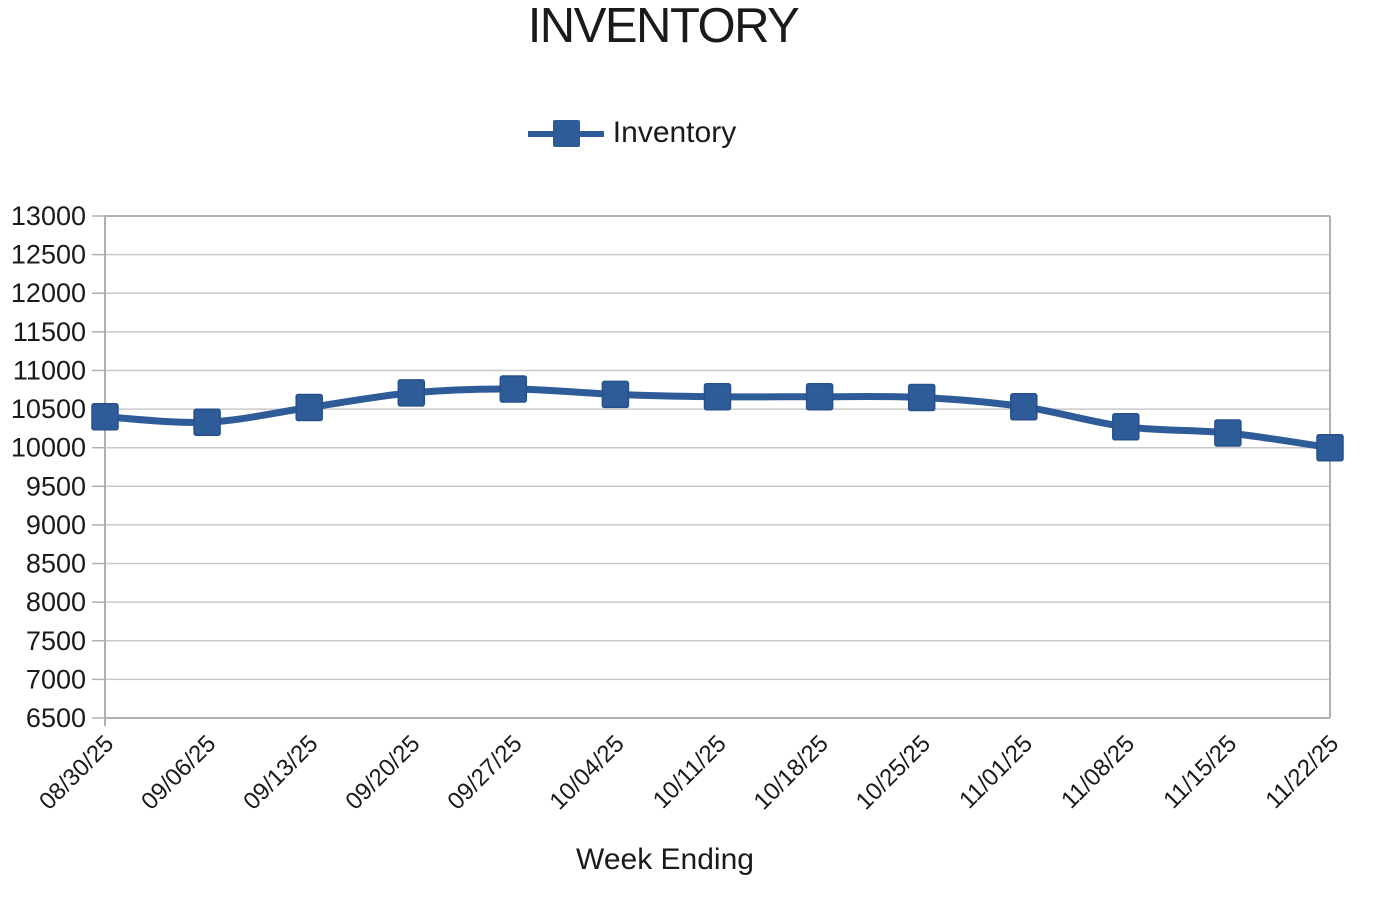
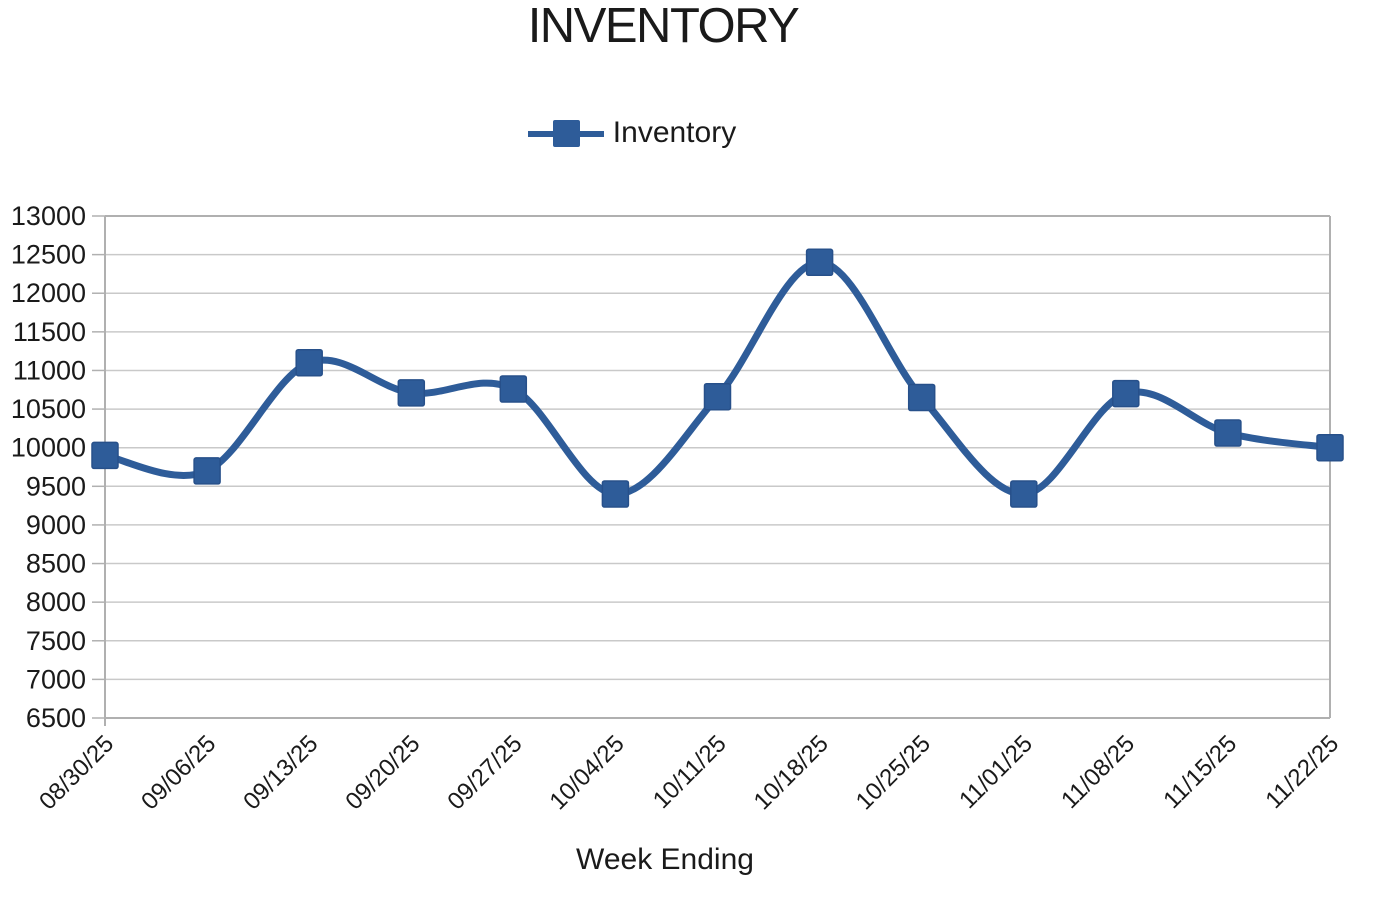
08/30/25: 10400 -> 9900
09/06/25: 10300 -> 9700
09/13/25: 10500 -> 11100
10/04/25: 10700 -> 9400
10/18/25: 10700 -> 12400
11/01/25: 10500 -> 9400
11/08/25: 10300 -> 10700
